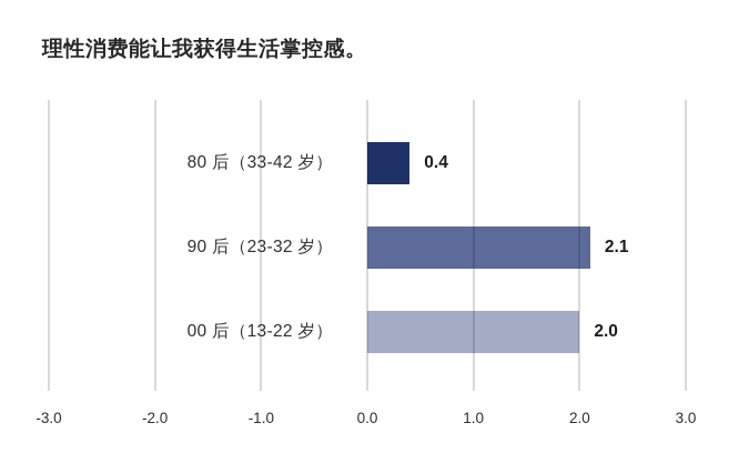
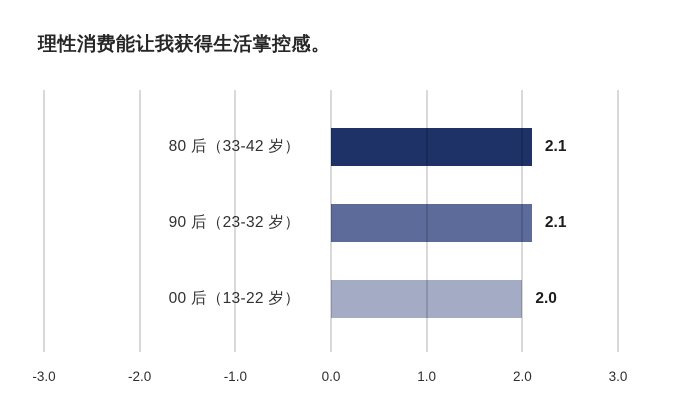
80 后（33-42 岁）: 0.4 -> 2.1
